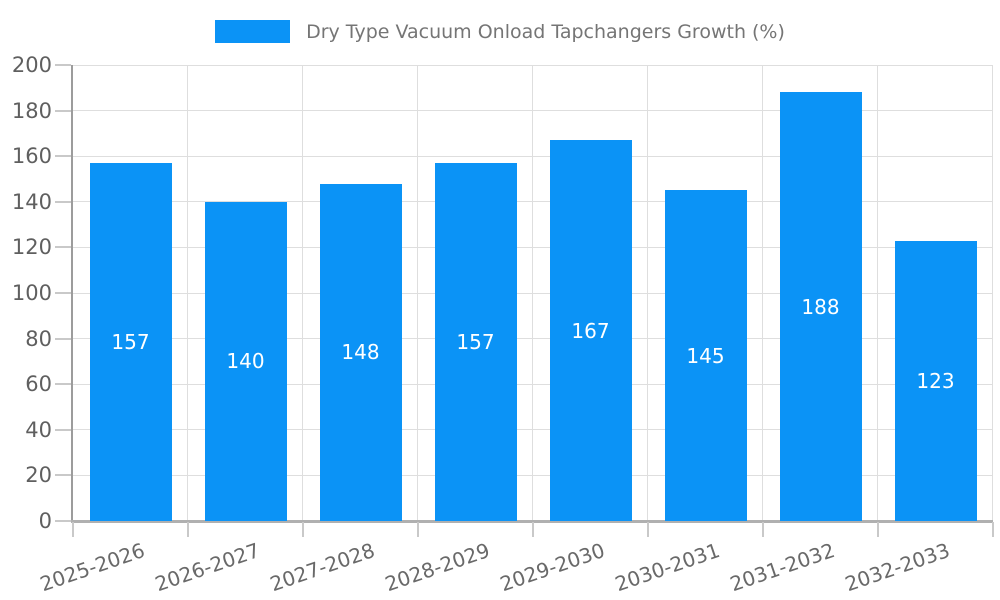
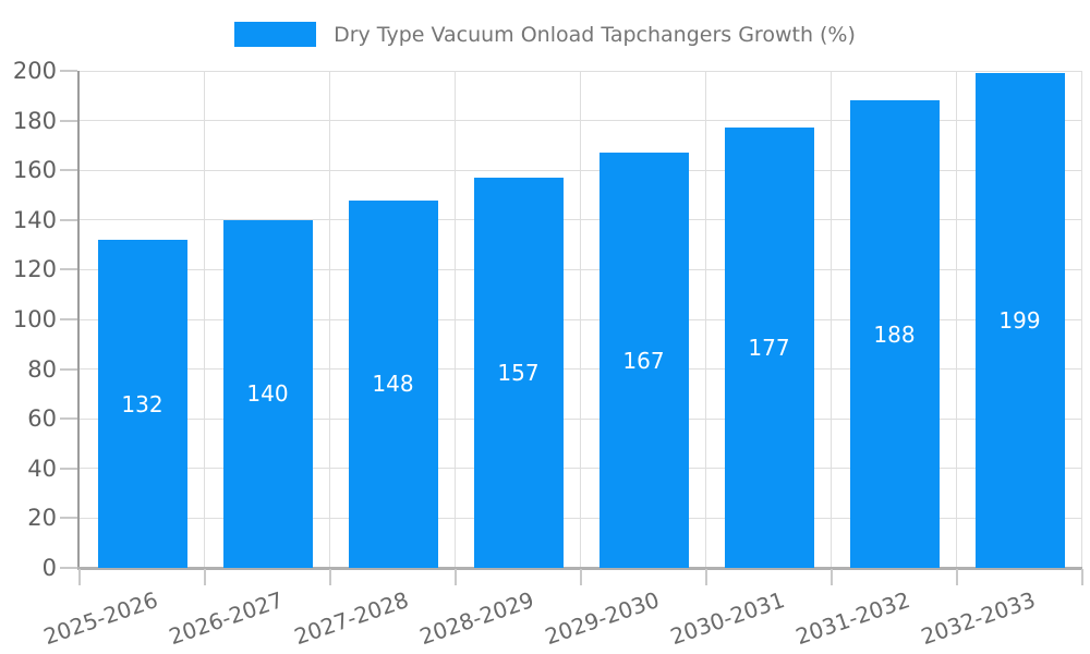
2025-2026: 157 -> 132
2030-2031: 145 -> 177
2032-2033: 123 -> 199
